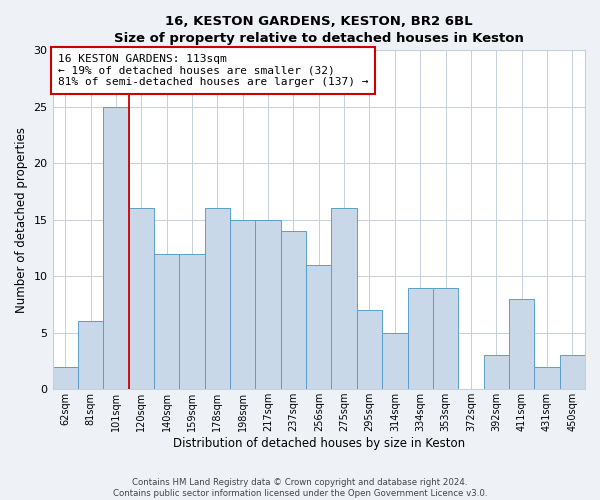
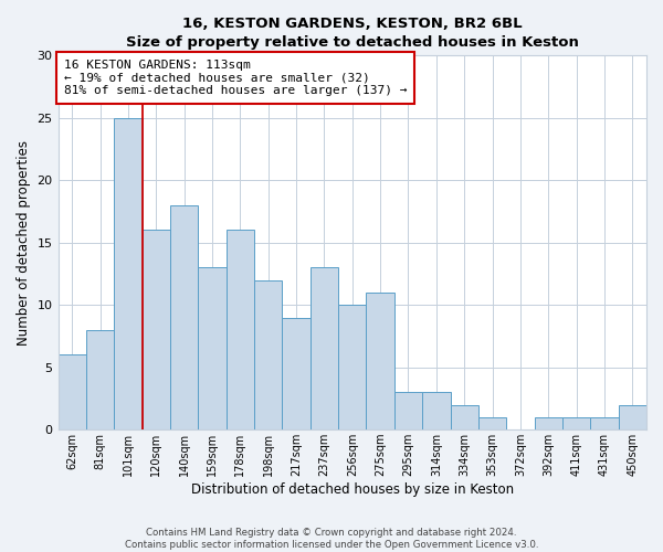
62sqm: 2 -> 6
81sqm: 6 -> 8
140sqm: 12 -> 18
159sqm: 12 -> 13
198sqm: 15 -> 12
217sqm: 15 -> 9
237sqm: 14 -> 13
256sqm: 11 -> 10
275sqm: 16 -> 11
295sqm: 7 -> 3
314sqm: 5 -> 3
334sqm: 9 -> 2
353sqm: 9 -> 1
392sqm: 3 -> 1
411sqm: 8 -> 1
431sqm: 2 -> 1
450sqm: 3 -> 2
